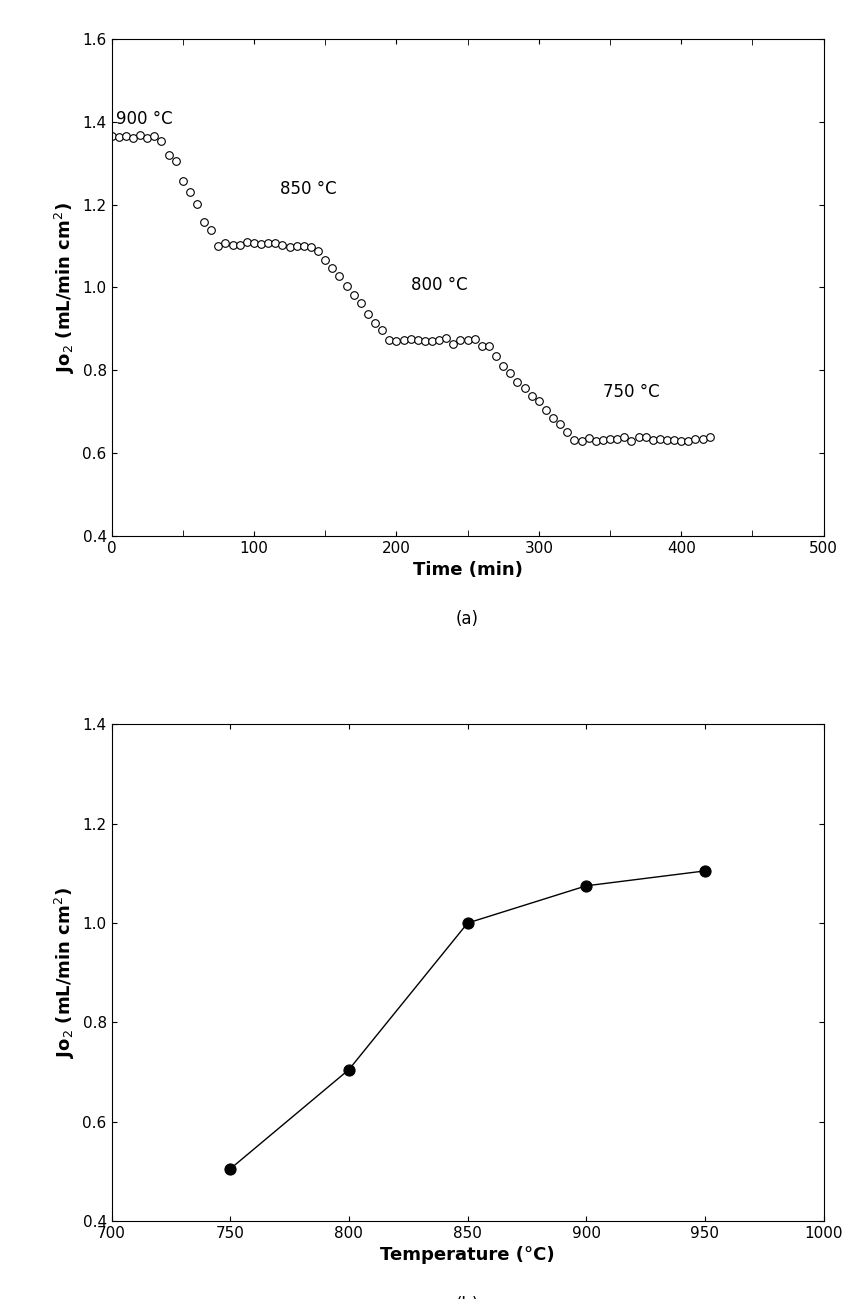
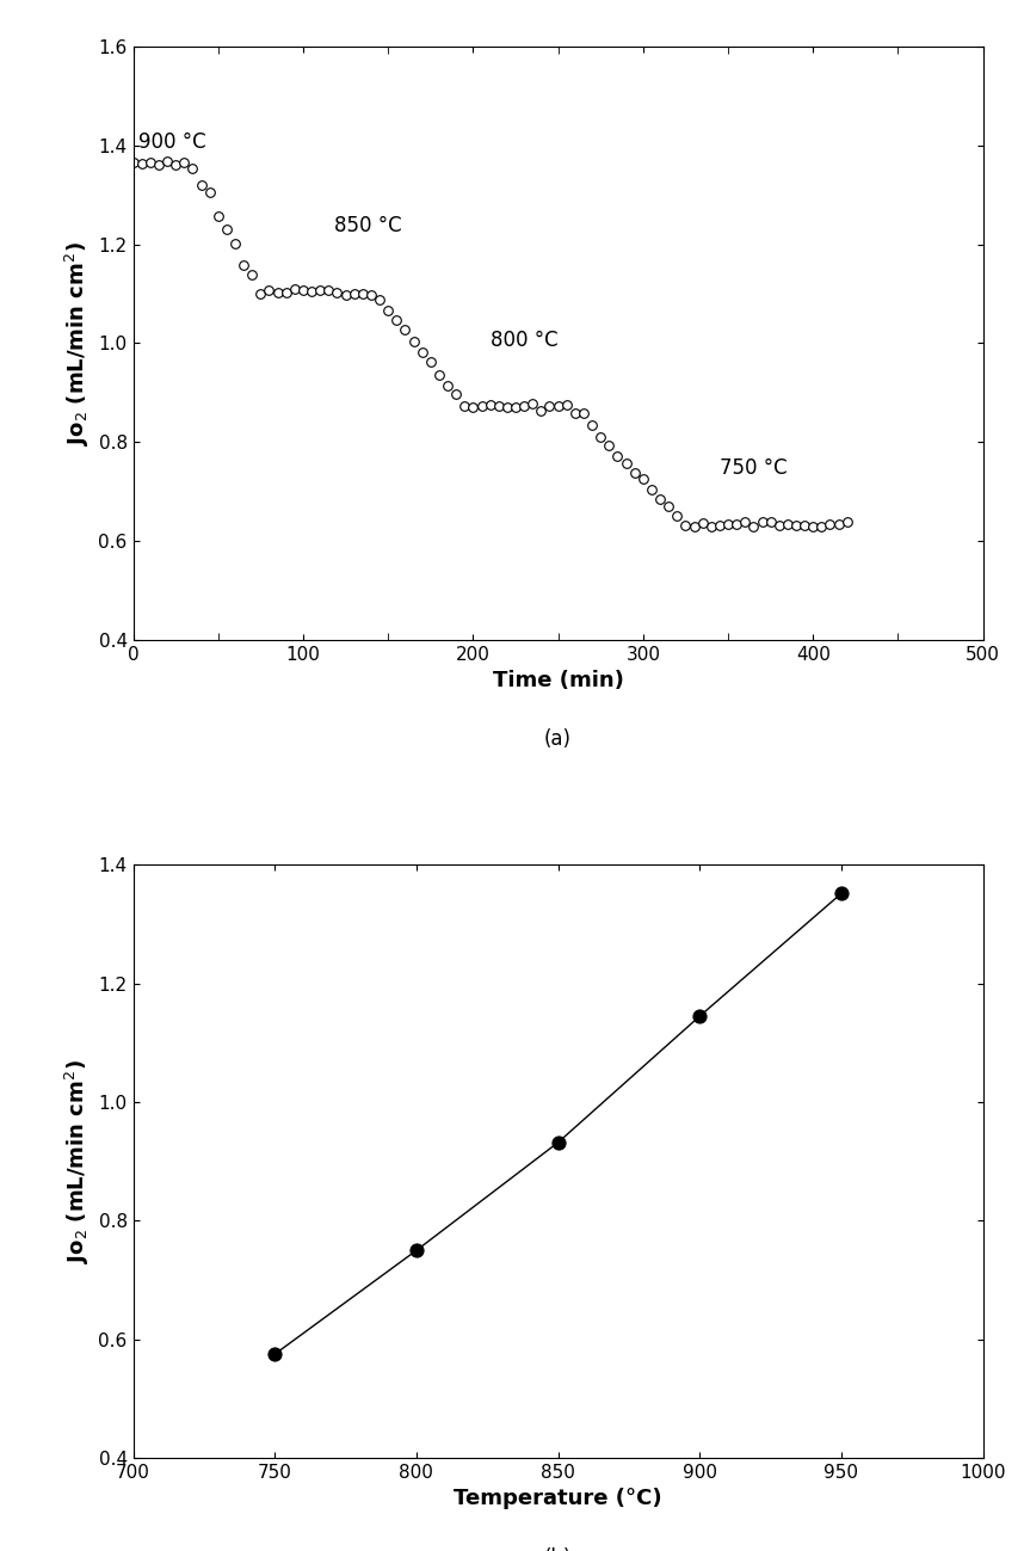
750: 0.505 -> 0.575
800: 0.705 -> 0.750
850: 1.000 -> 0.932
900: 1.075 -> 1.145
950: 1.105 -> 1.352
